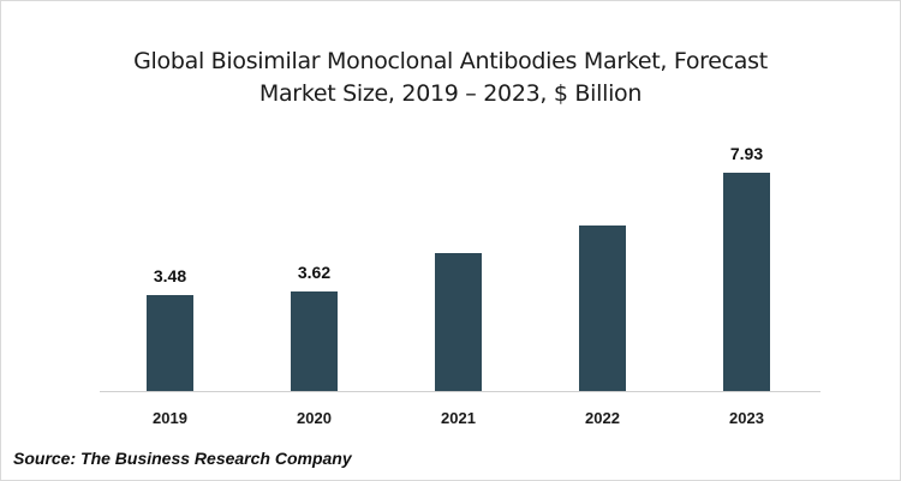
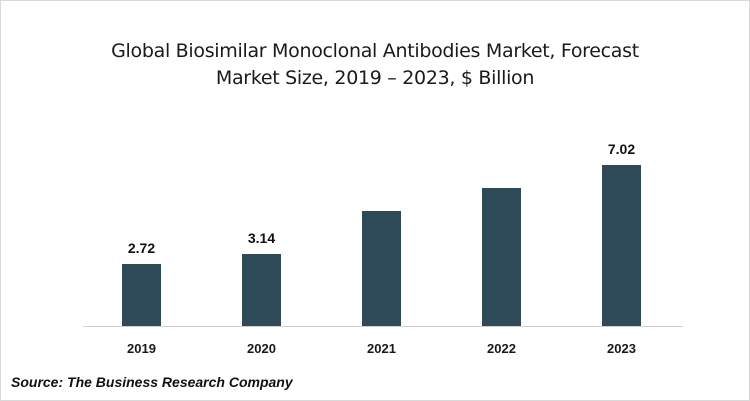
2019: 3.48 -> 2.72
2020: 3.62 -> 3.14
2023: 7.93 -> 7.02
